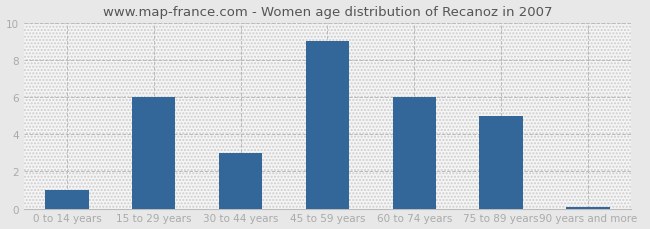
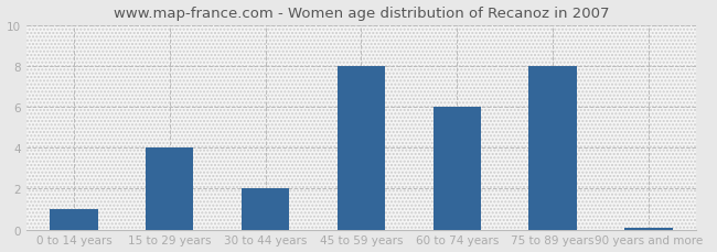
15 to 29 years: 6.0 -> 4.0
30 to 44 years: 3.0 -> 2.0
45 to 59 years: 9.0 -> 8.0
75 to 89 years: 5.0 -> 8.0
